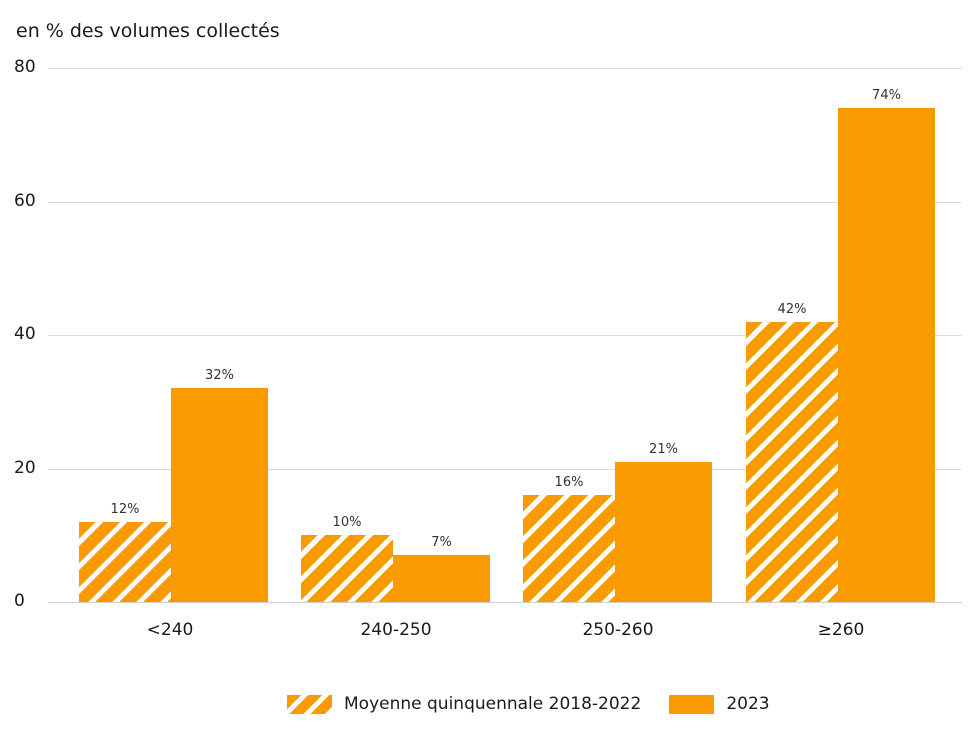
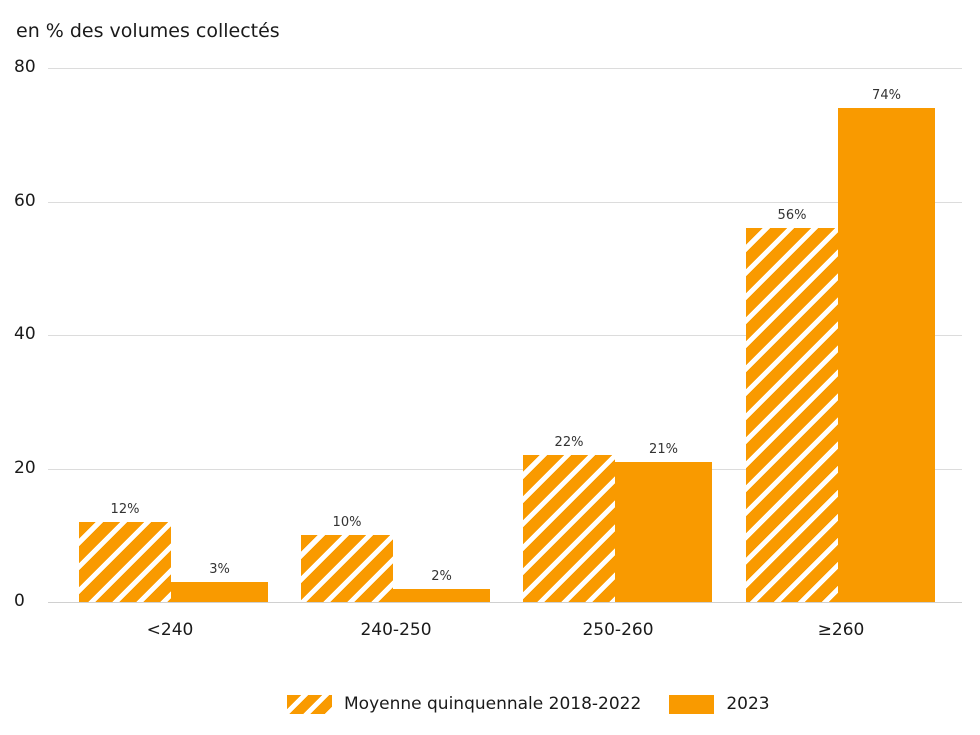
2023/<240: 32% -> 3%
2023/240-250: 7% -> 2%
Moyenne quinquennale 2018-2022/250-260: 16% -> 22%
Moyenne quinquennale 2018-2022/≥260: 42% -> 56%
